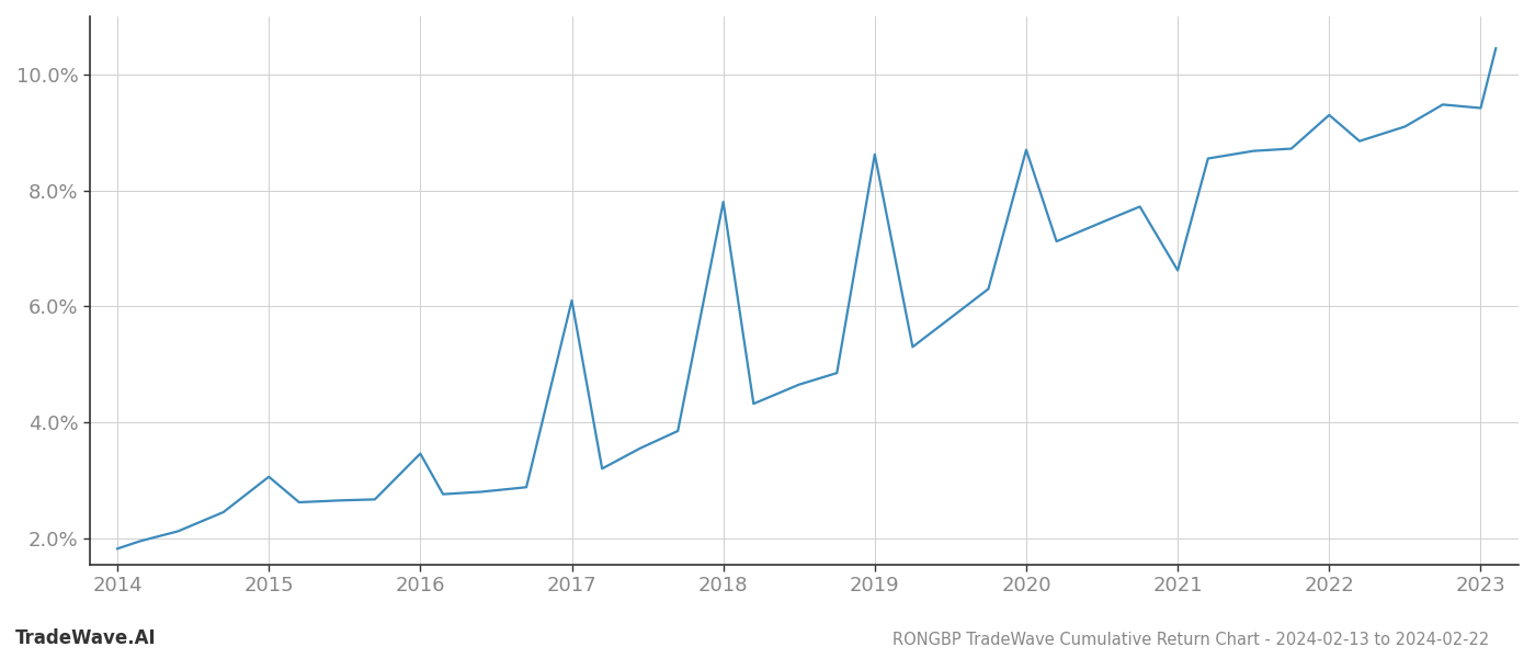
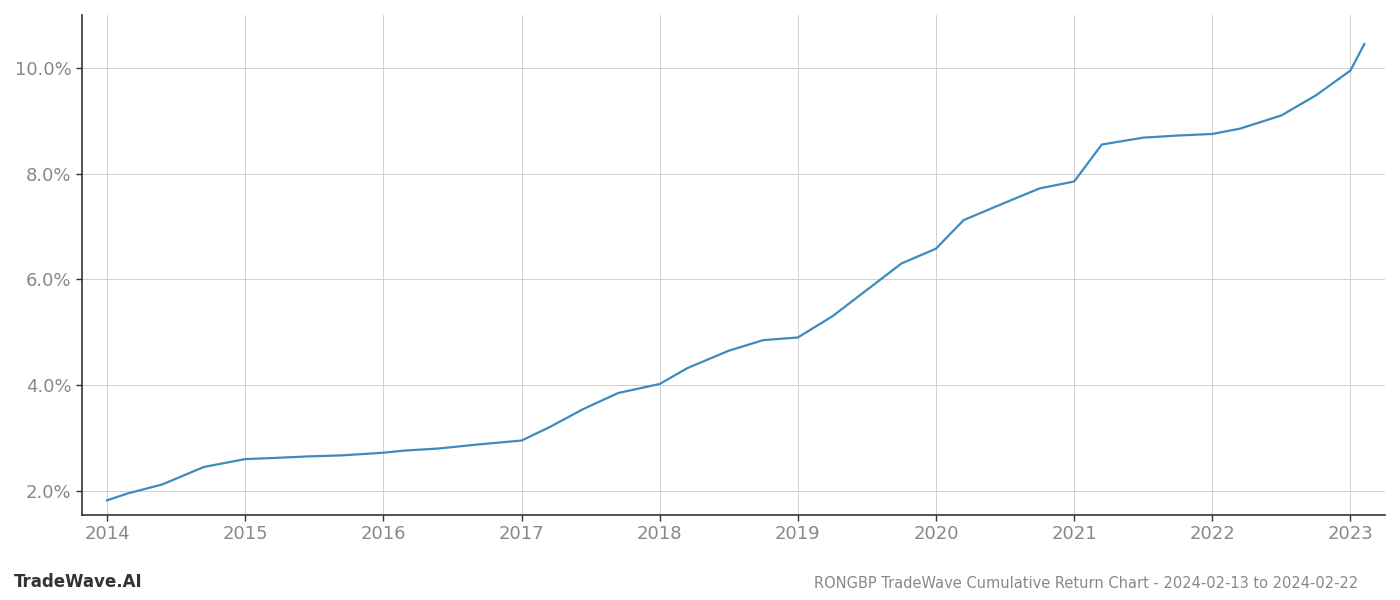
2015: 3.06% -> 2.60%
2016: 3.46% -> 2.72%
2017: 6.10% -> 2.95%
2018: 7.80% -> 4.02%
2019: 8.62% -> 4.90%
2020: 8.70% -> 6.58%
2021: 6.62% -> 7.85%
2022: 9.30% -> 8.75%
2023: 9.42% -> 9.95%
